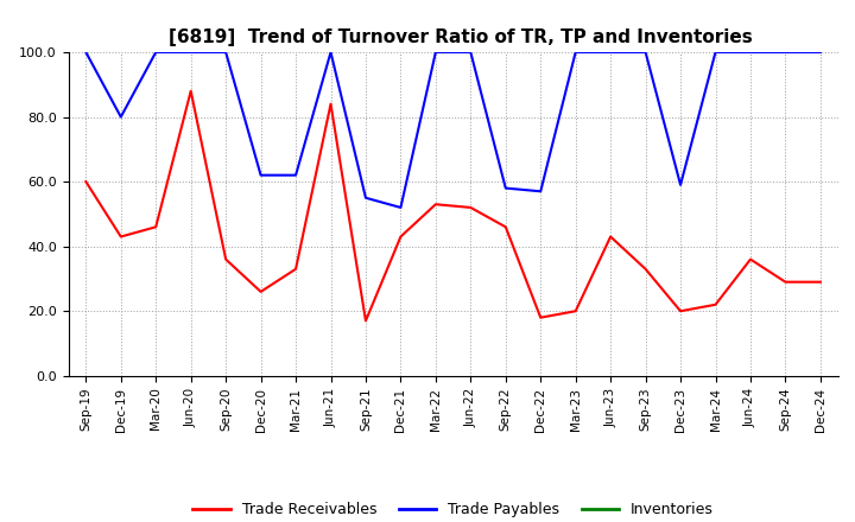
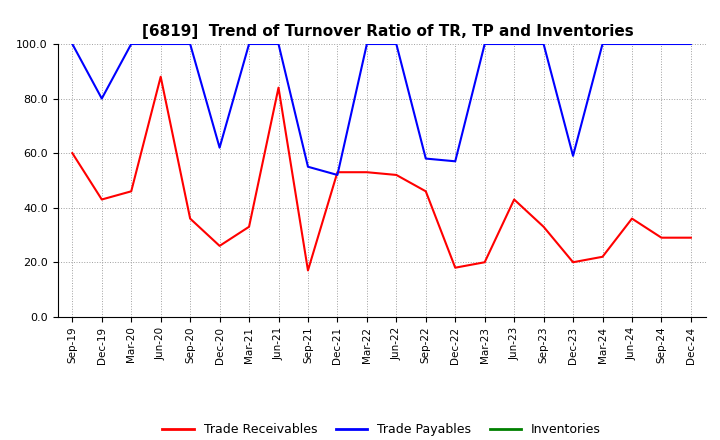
Trade Payables/Mar-21: 62 -> 100
Trade Receivables/Dec-21: 43 -> 53
